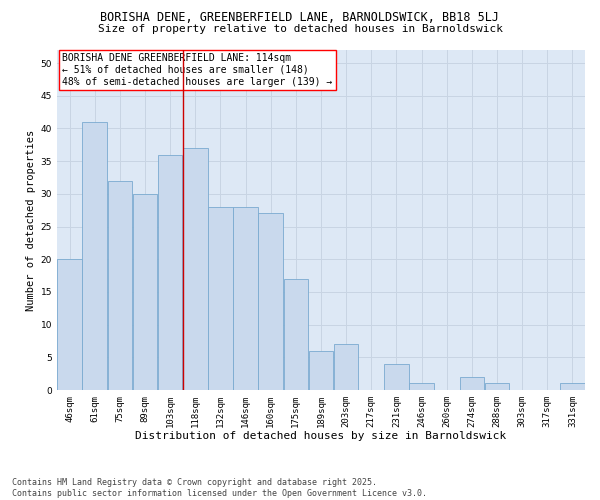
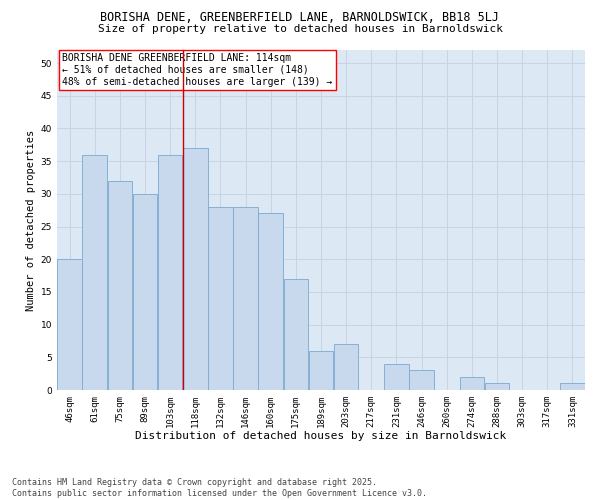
61sqm: 41 -> 36
246sqm: 1 -> 3
